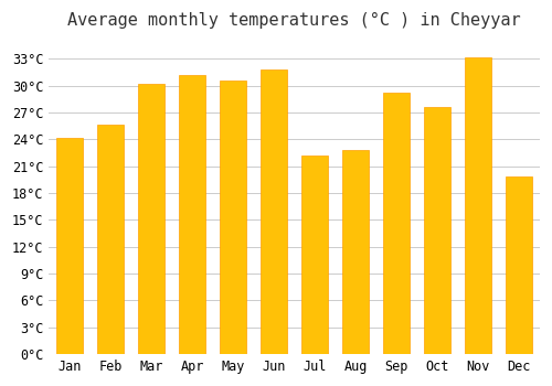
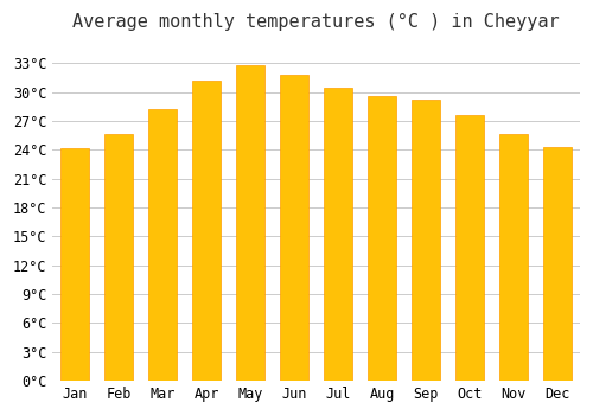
Mar: 30.2°C -> 28.2°C
May: 30.6°C -> 32.8°C
Jul: 22.2°C -> 30.4°C
Aug: 22.8°C -> 29.6°C
Nov: 33.2°C -> 25.6°C
Dec: 19.8°C -> 24.3°C
